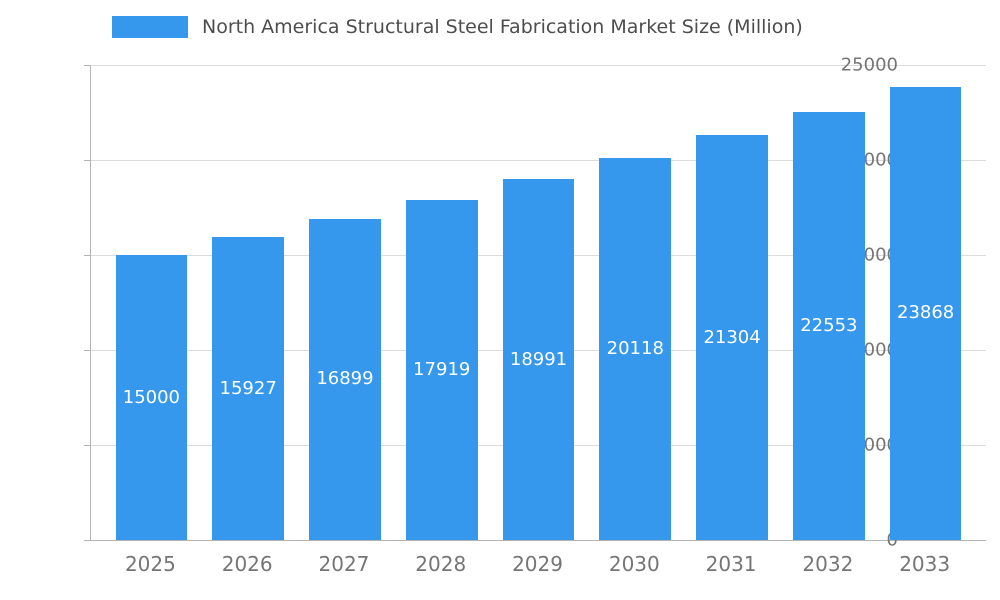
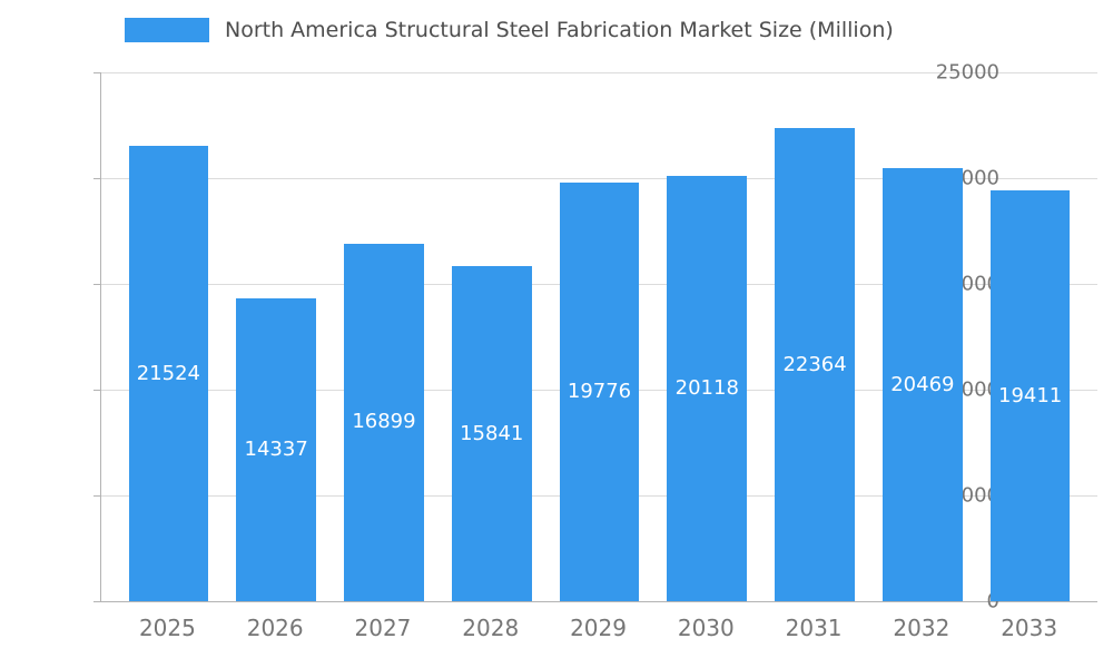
2025: 15000 -> 21524
2026: 15927 -> 14337
2028: 17919 -> 15841
2029: 18991 -> 19776
2031: 21304 -> 22364
2032: 22553 -> 20469
2033: 23868 -> 19411
